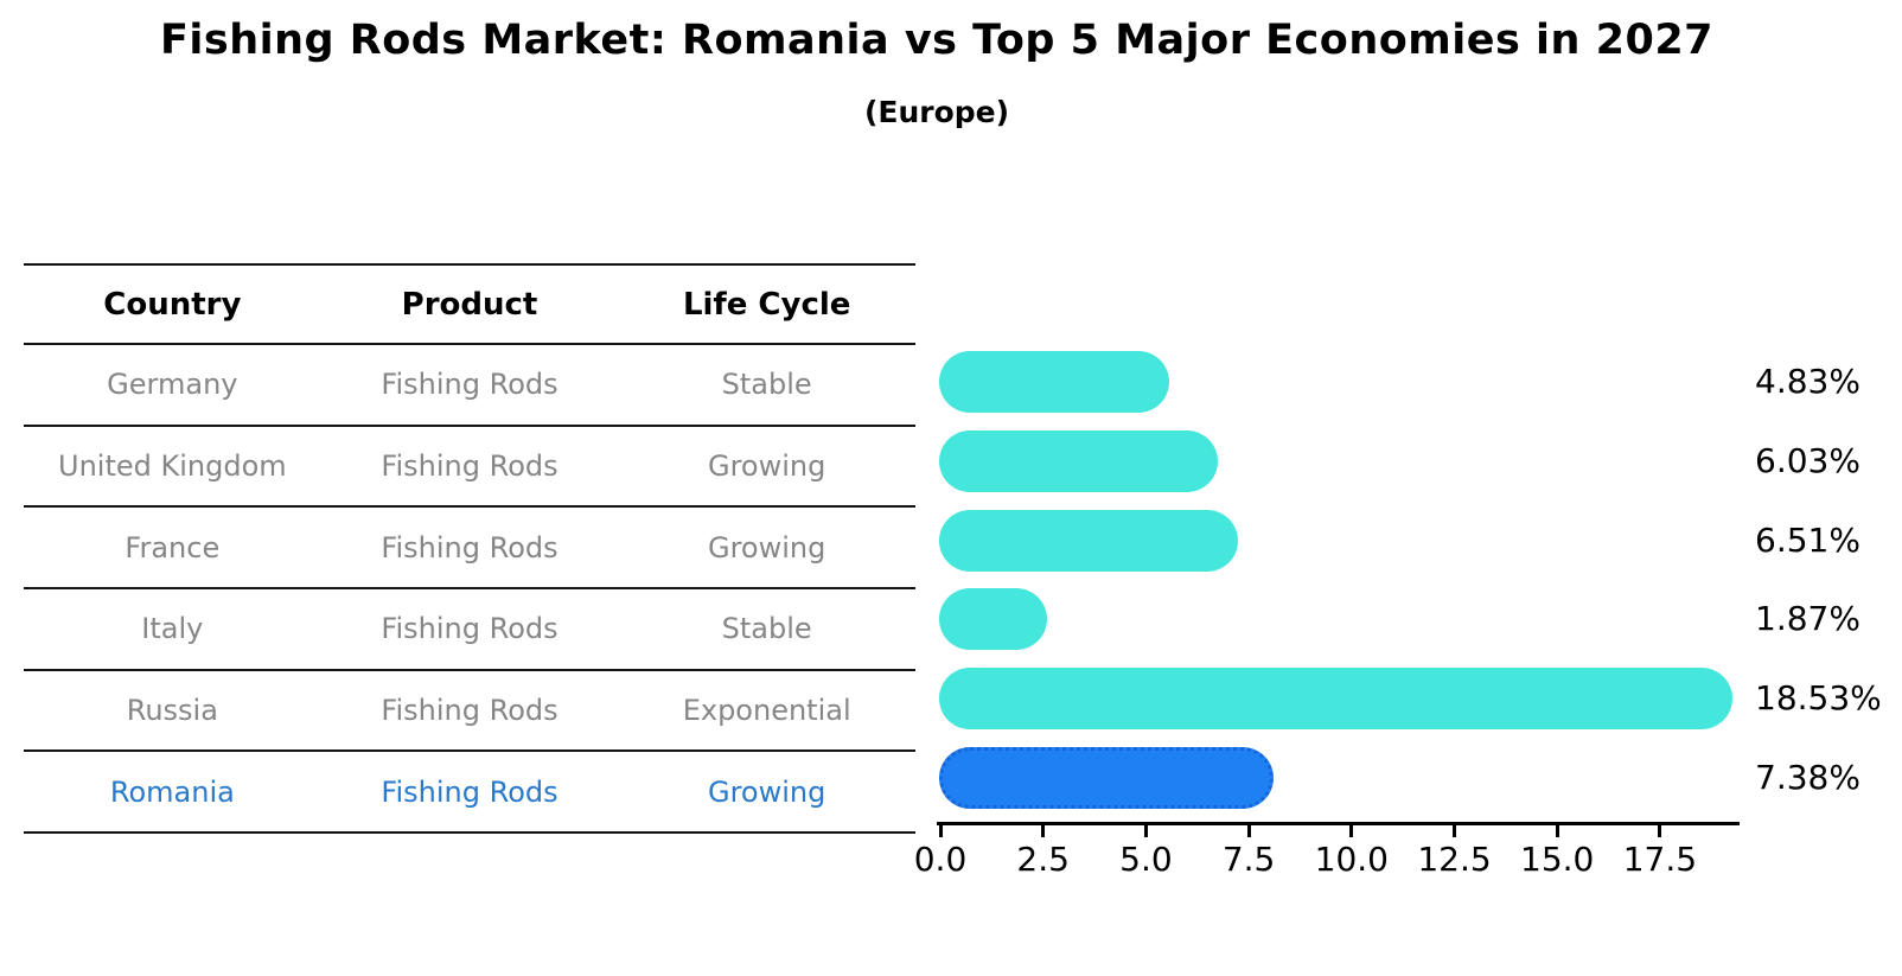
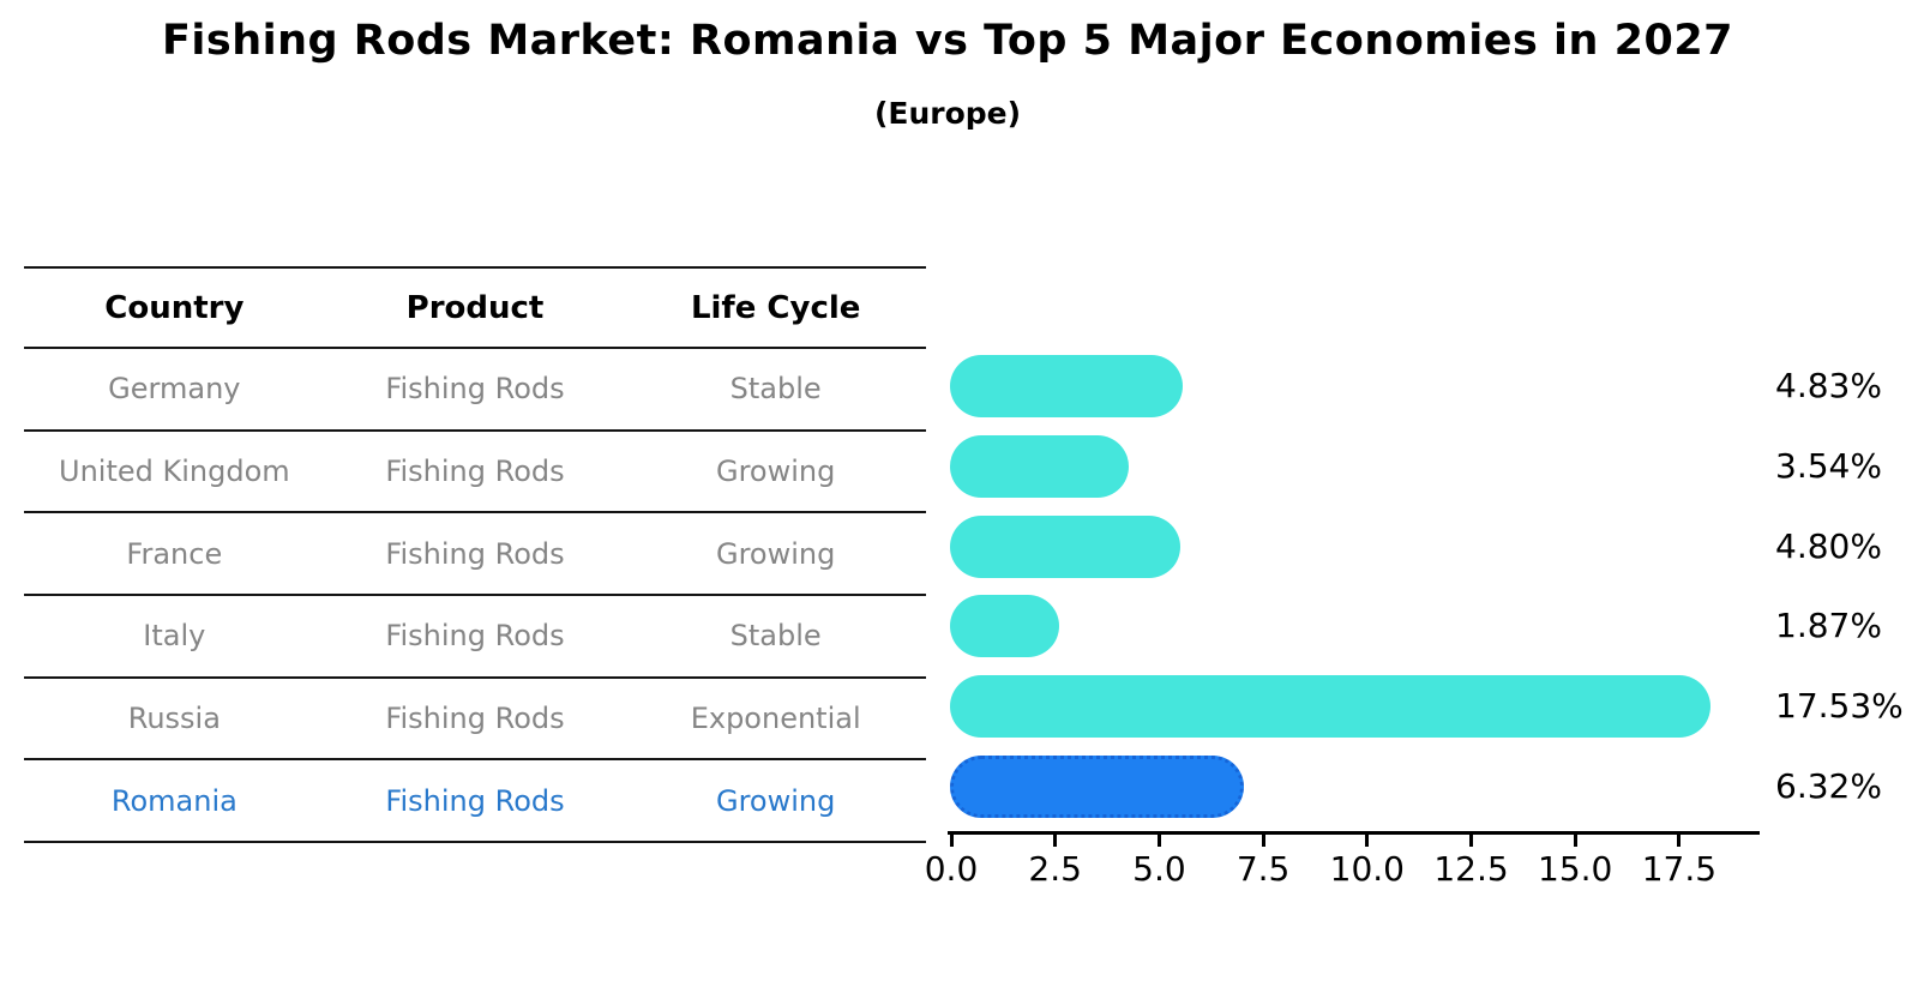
United Kingdom: 6.03% -> 3.54%
France: 6.51% -> 4.80%
Russia: 18.53% -> 17.53%
Romania: 7.38% -> 6.32%
